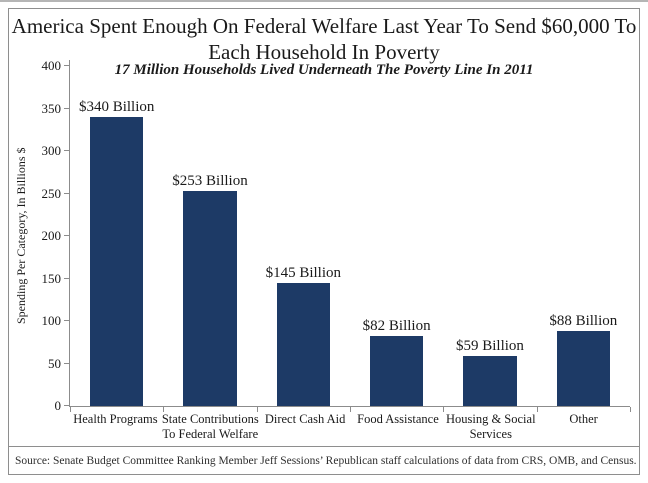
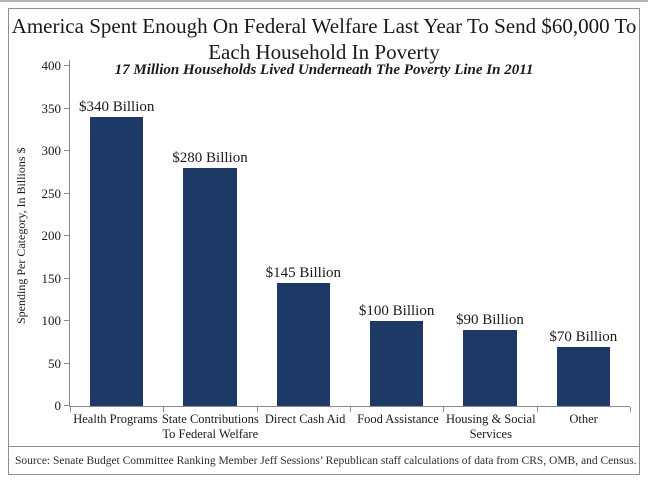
State Contributions To Federal Welfare: $253 -> $280
Food Assistance: $82 -> $100
Housing & Social Services: $59 -> $90
Other: $88 -> $70
